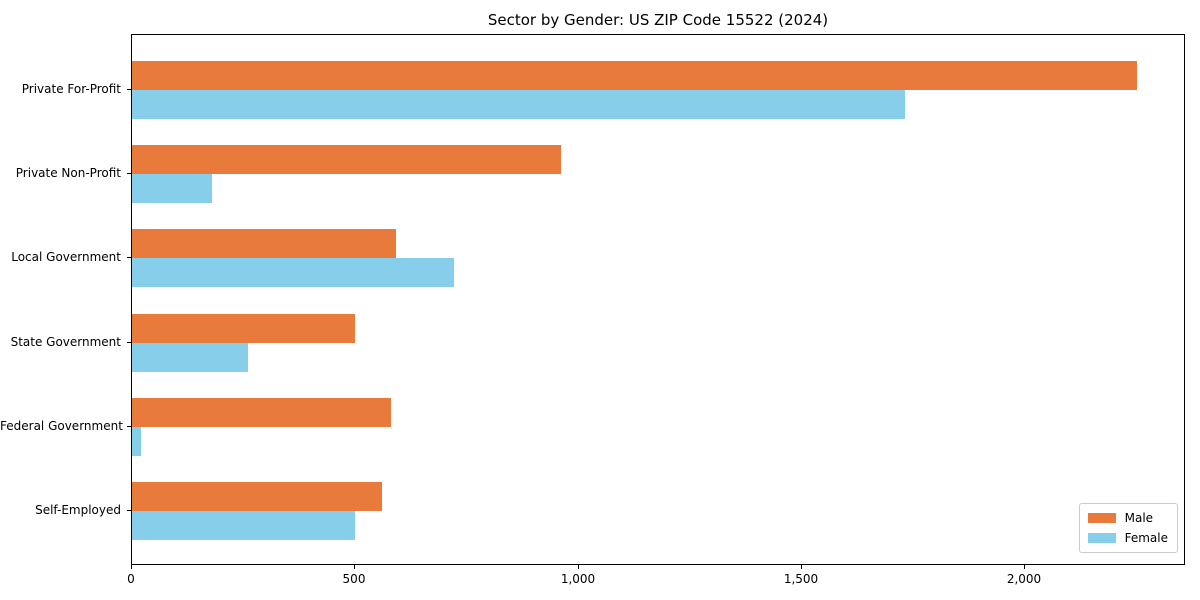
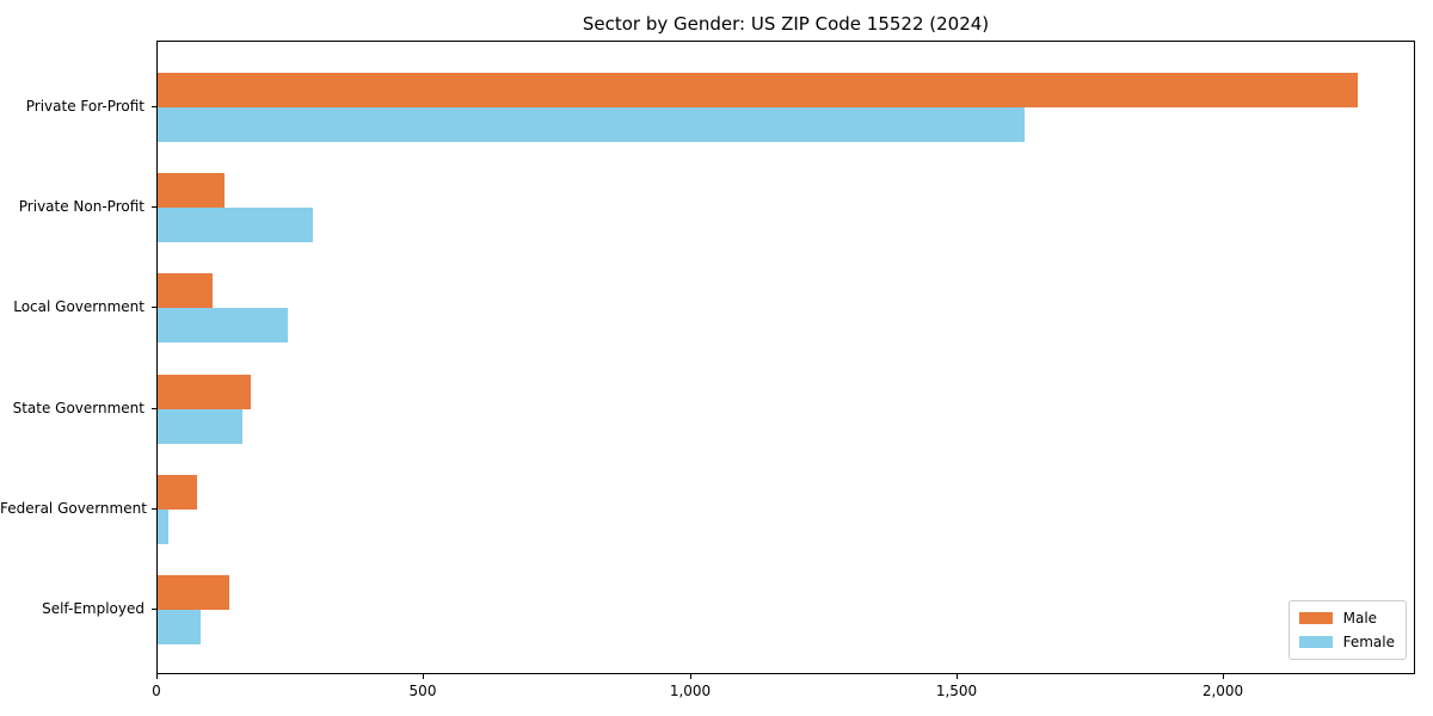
Female/Private For-Profit: 1730 -> 1620
Male/Private Non-Profit: 960 -> 120
Female/Private Non-Profit: 180 -> 290
Male/Local Government: 590 -> 100
Female/Local Government: 720 -> 240
Male/State Government: 500 -> 180
Female/State Government: 260 -> 160
Male/Federal Government: 580 -> 80
Male/Self-Employed: 560 -> 140
Female/Self-Employed: 500 -> 80
